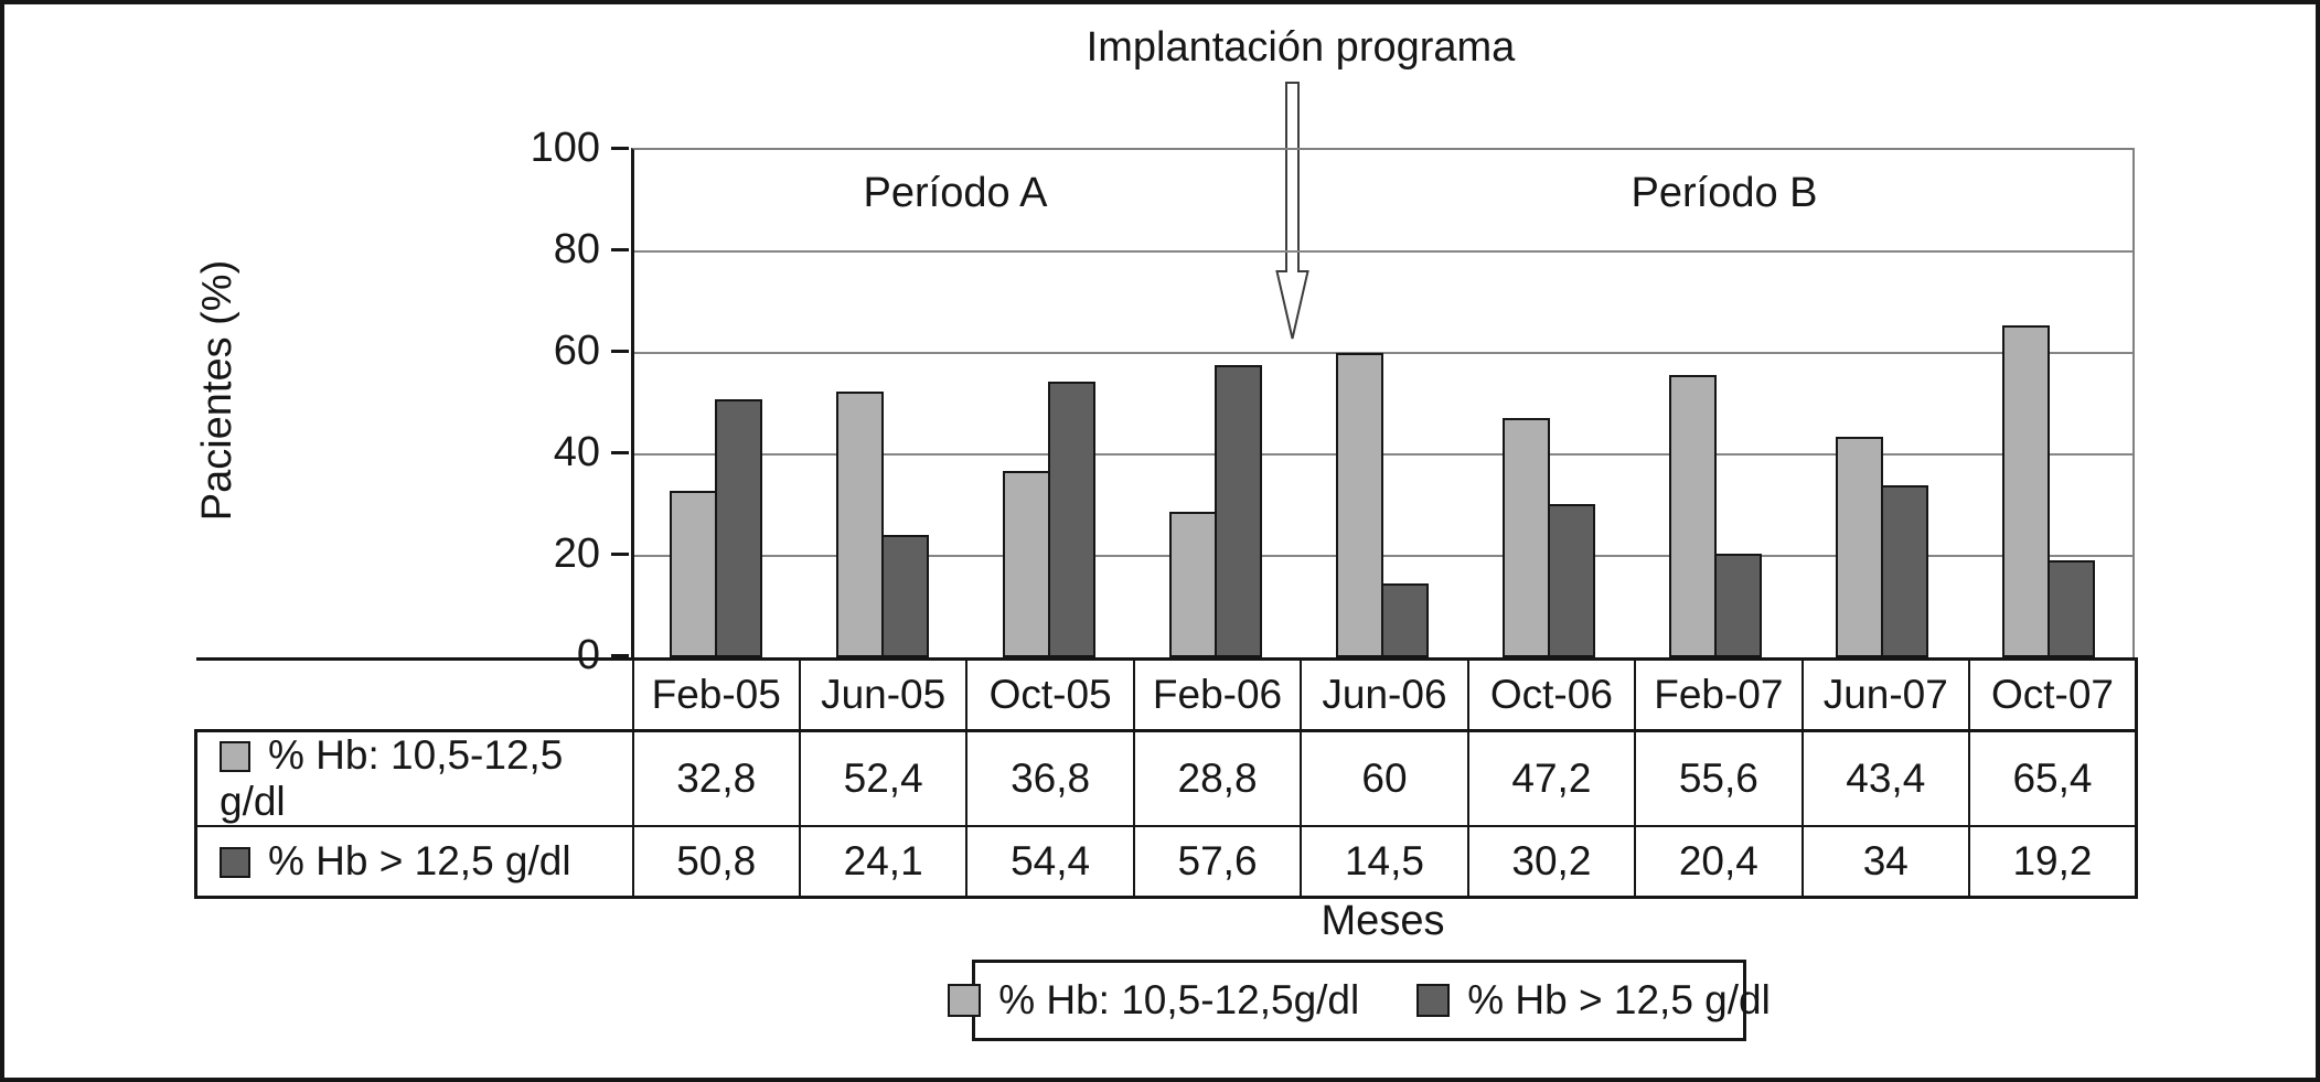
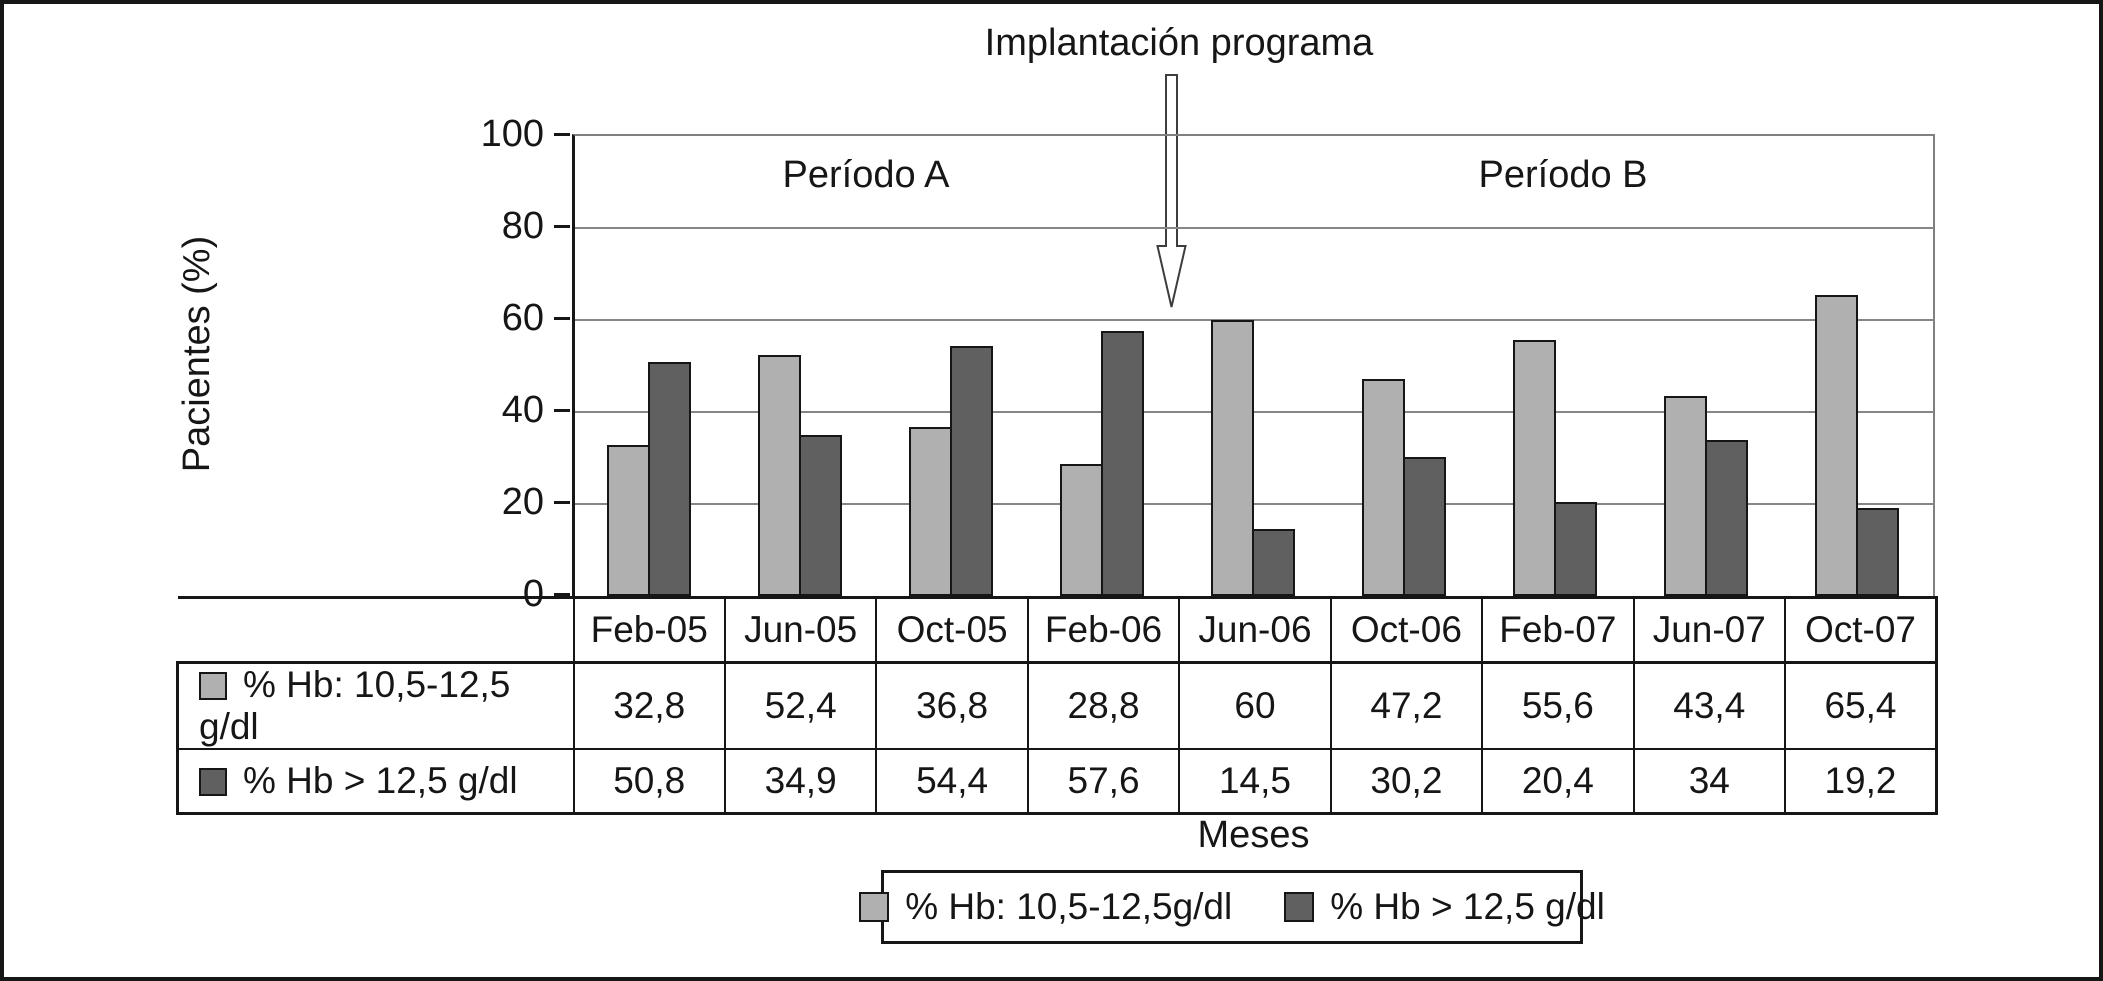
% Hb > 12,5 g/dl/Jun-05: 24,1 -> 34,9
